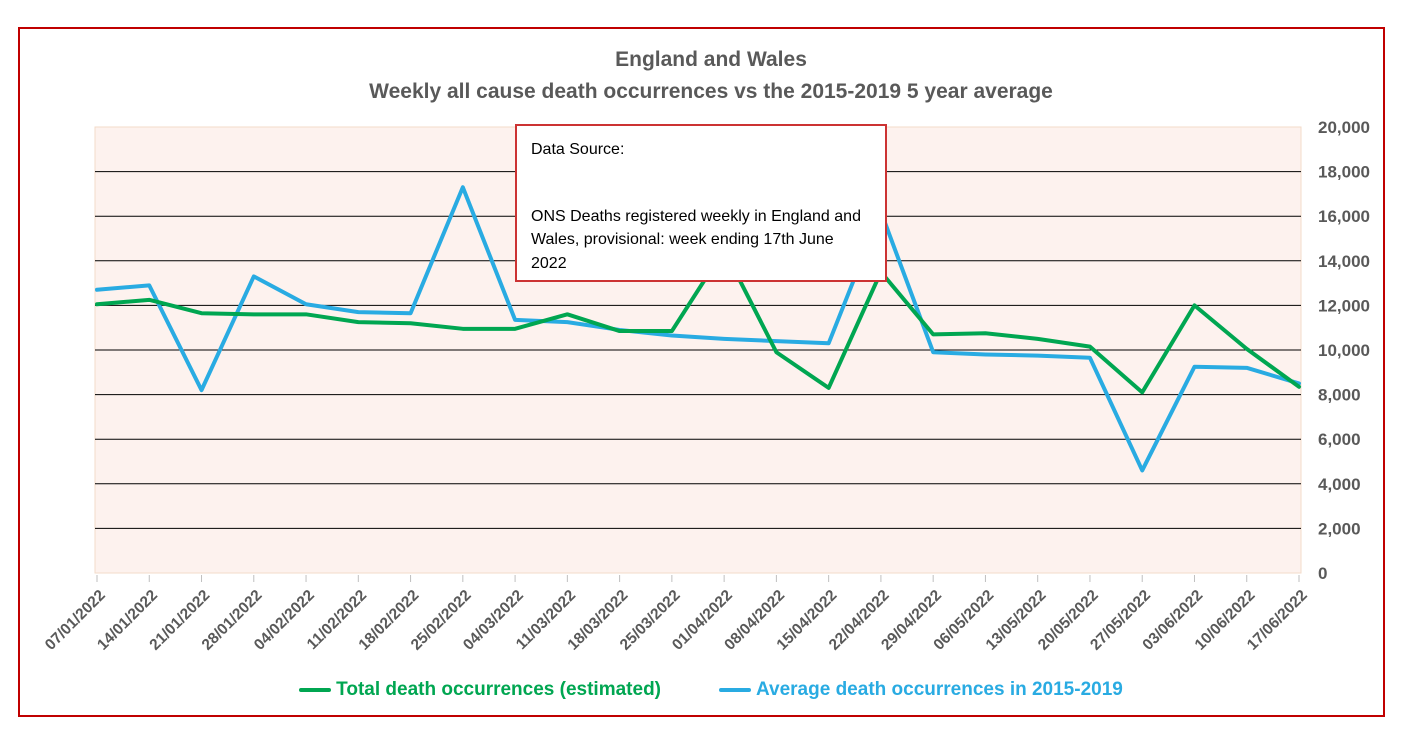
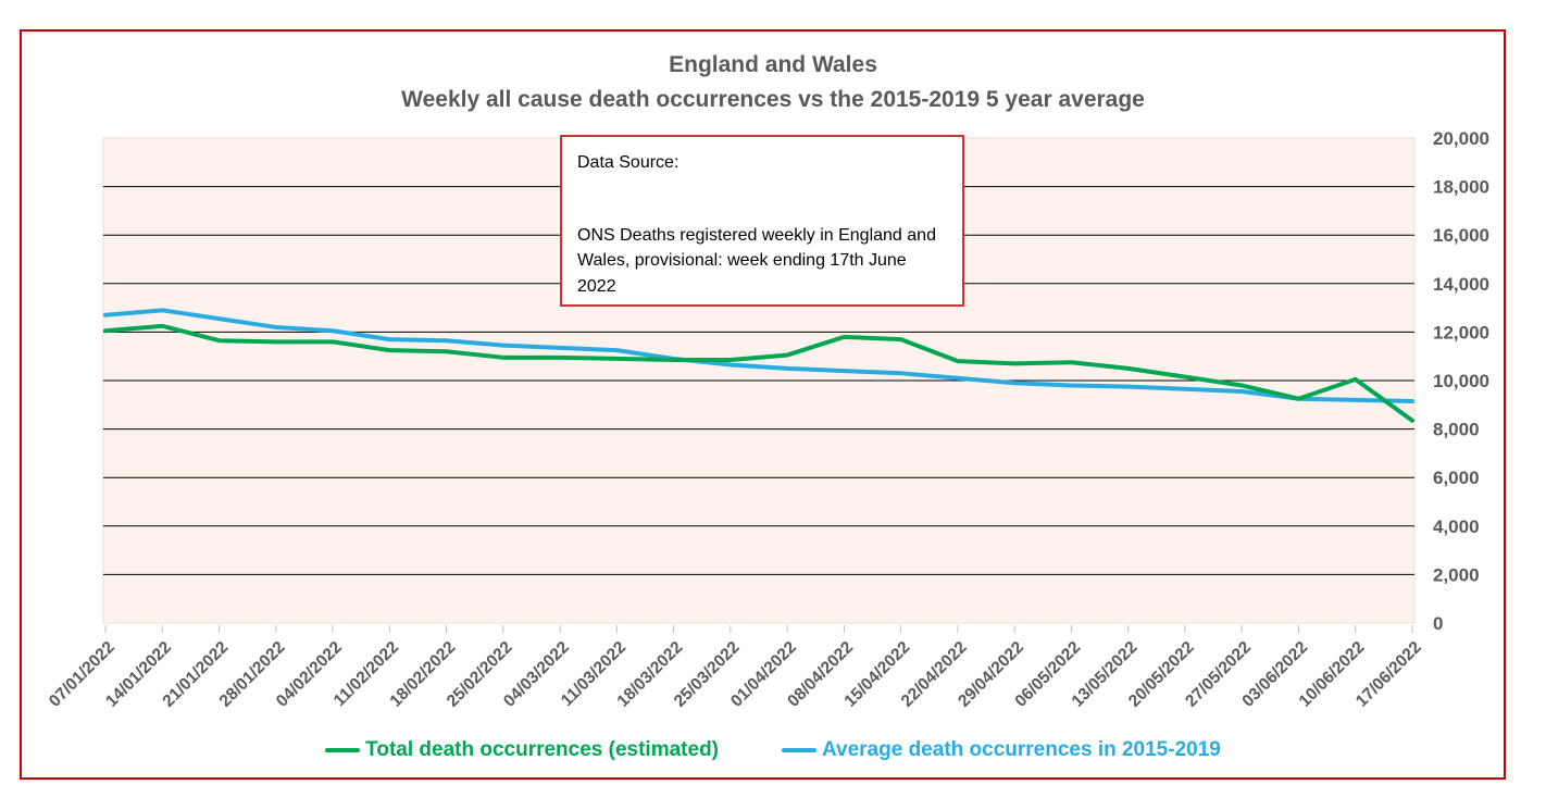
Average death occurrences in 2015-2019/21/01/2022: 8200 -> 12600
Average death occurrences in 2015-2019/28/01/2022: 13300 -> 12200
Average death occurrences in 2015-2019/25/02/2022: 17300 -> 11400
Total death occurrences (estimated)/11/03/2022: 11600 -> 10900
Total death occurrences (estimated)/01/04/2022: 14500 -> 11000
Total death occurrences (estimated)/08/04/2022: 9900 -> 11800
Total death occurrences (estimated)/15/04/2022: 8300 -> 11700
Total death occurrences (estimated)/22/04/2022: 13500 -> 10800
Average death occurrences in 2015-2019/22/04/2022: 16200 -> 10100
Total death occurrences (estimated)/27/05/2022: 8100 -> 9800
Average death occurrences in 2015-2019/27/05/2022: 4600 -> 9600
Total death occurrences (estimated)/03/06/2022: 12000 -> 9200
Average death occurrences in 2015-2019/17/06/2022: 8500 -> 9200
